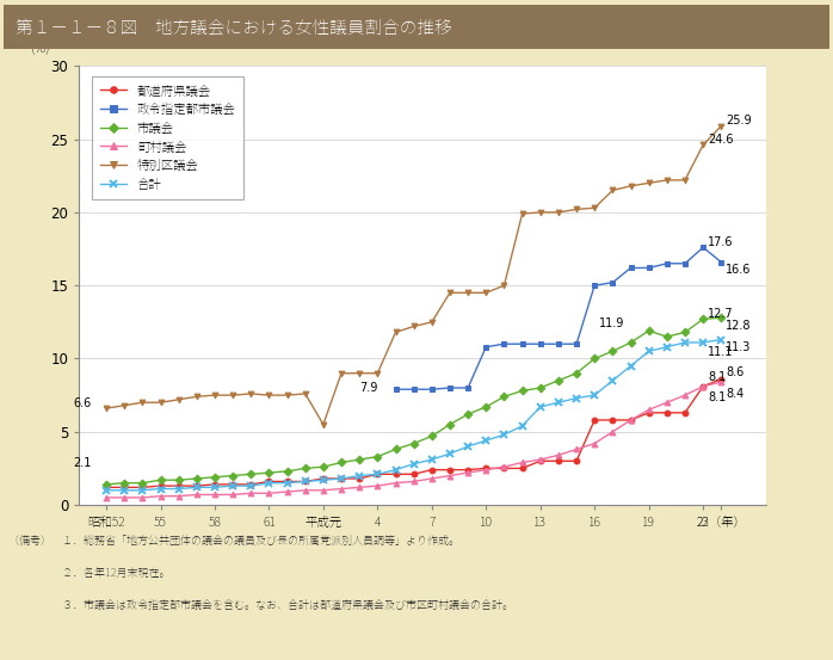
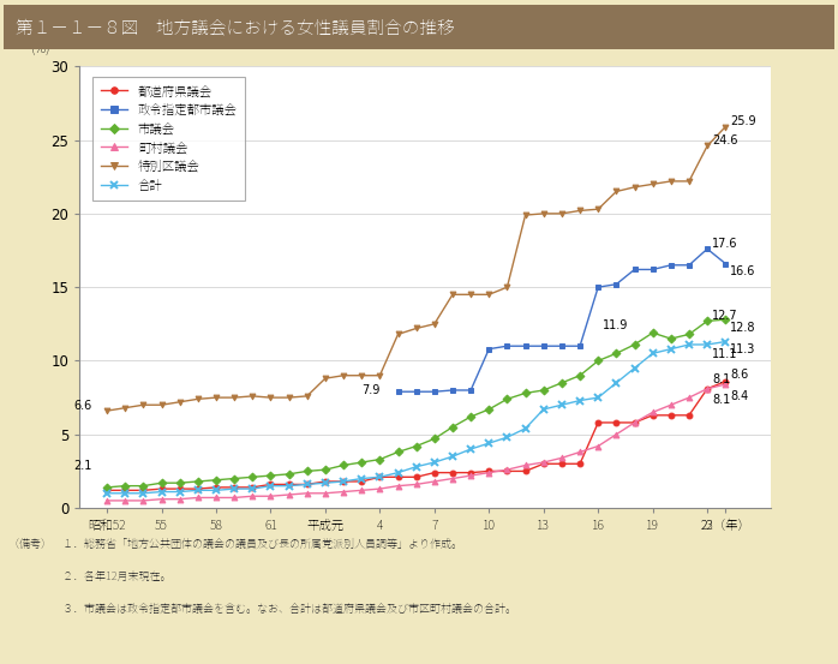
特別区議会/平成元: 5.5 -> 8.8
